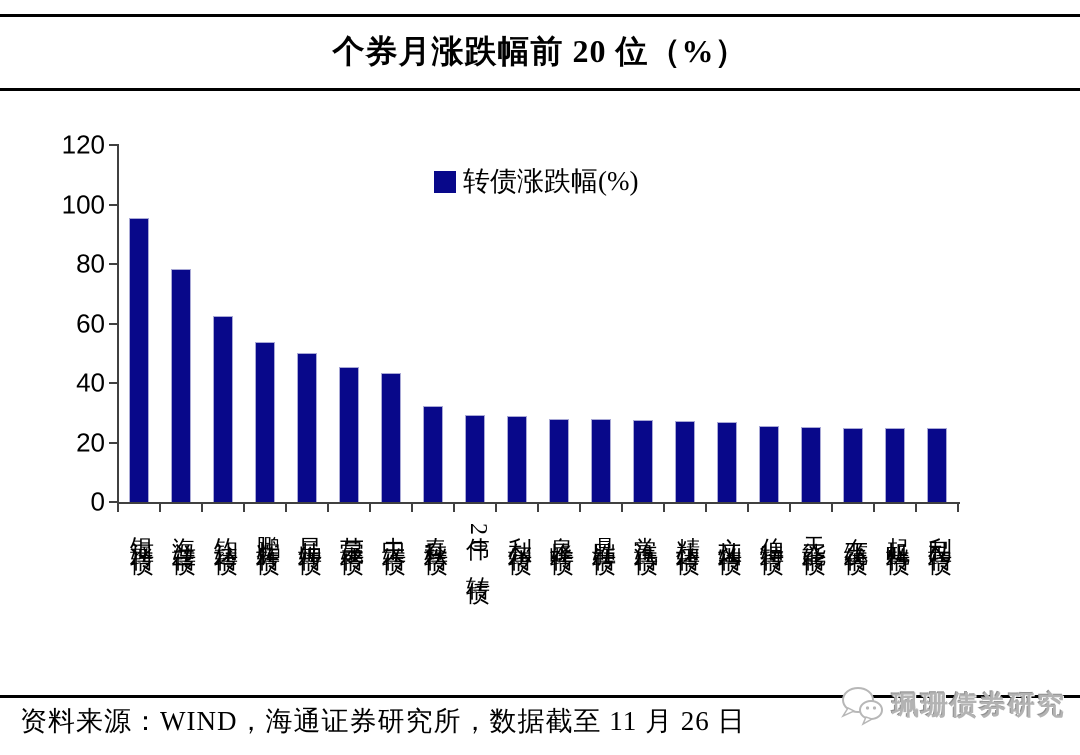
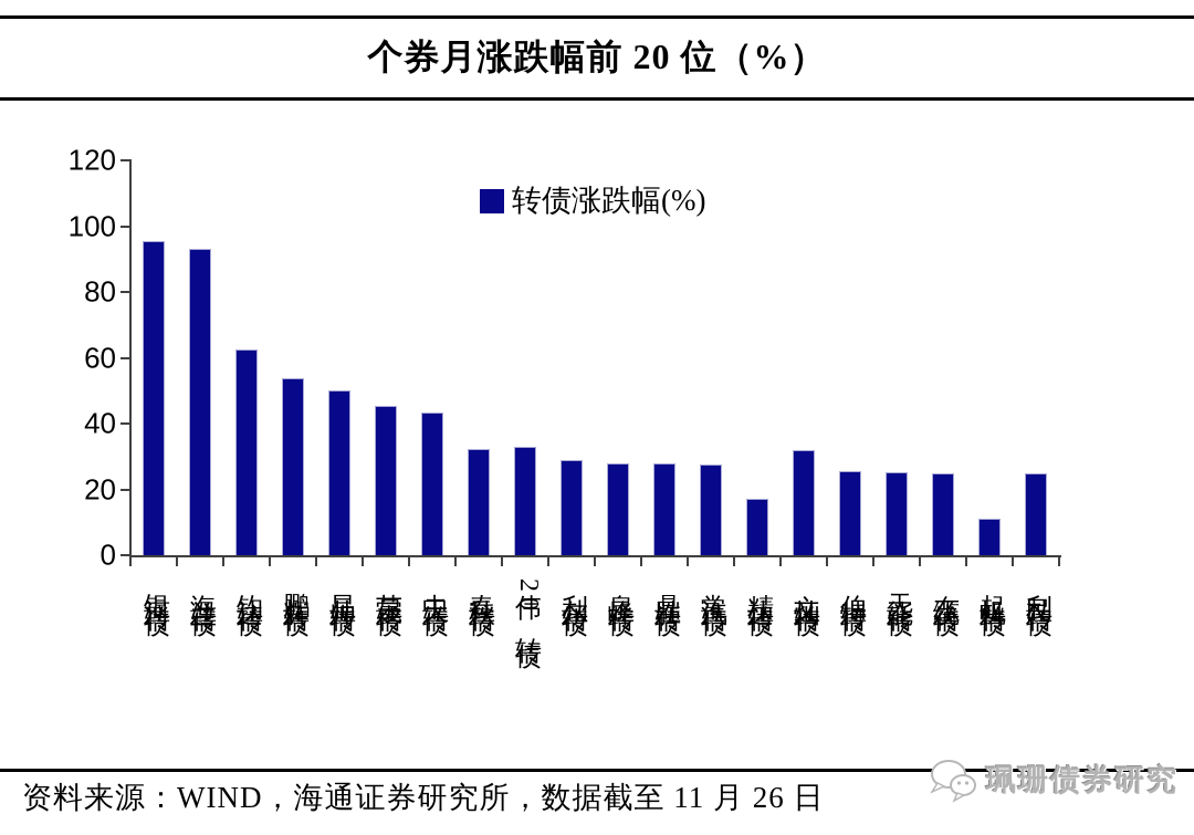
海兰转债: 78 -> 93
伟20转债: 29 -> 33
精达转债: 27 -> 17
文灿转债: 27 -> 32
起帆转债: 25 -> 11
